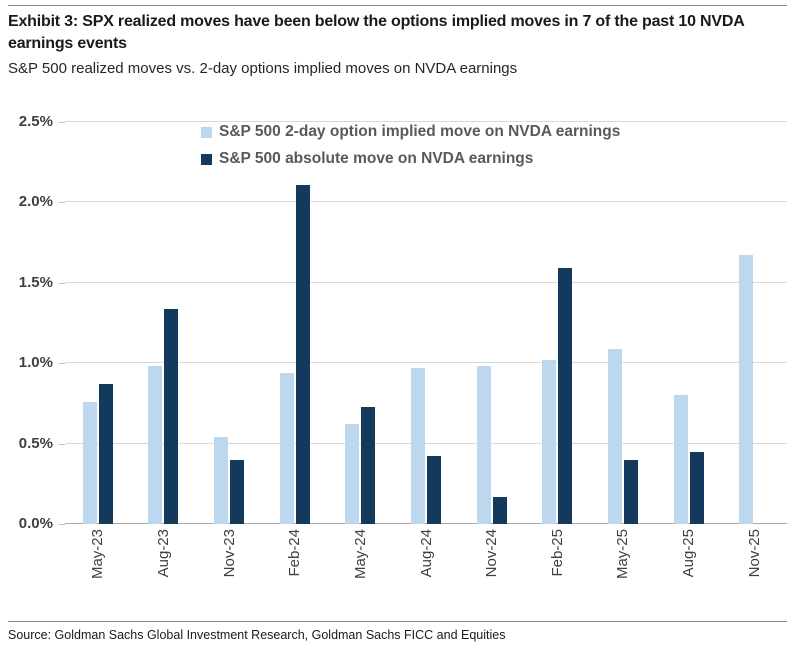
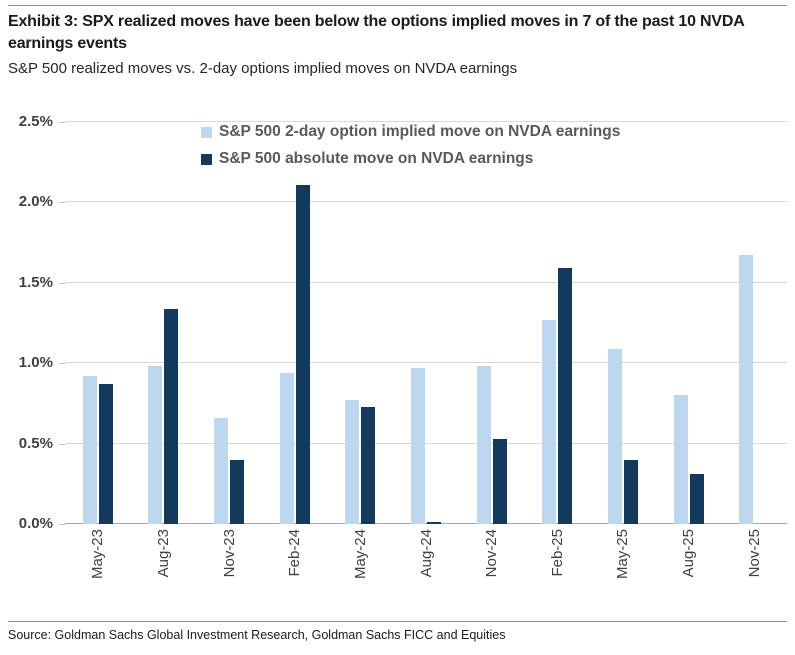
S&P 500 2-day option implied move on NVDA earnings/May-23: 0.76% -> 0.92%
S&P 500 2-day option implied move on NVDA earnings/Nov-23: 0.54% -> 0.66%
S&P 500 2-day option implied move on NVDA earnings/May-24: 0.62% -> 0.77%
S&P 500 absolute move on NVDA earnings/Aug-24: 0.42% -> 0.01%
S&P 500 absolute move on NVDA earnings/Nov-24: 0.17% -> 0.53%
S&P 500 2-day option implied move on NVDA earnings/Feb-25: 1.02% -> 1.27%
S&P 500 absolute move on NVDA earnings/Aug-25: 0.45% -> 0.31%
